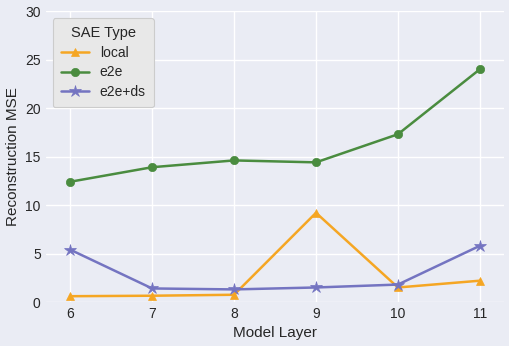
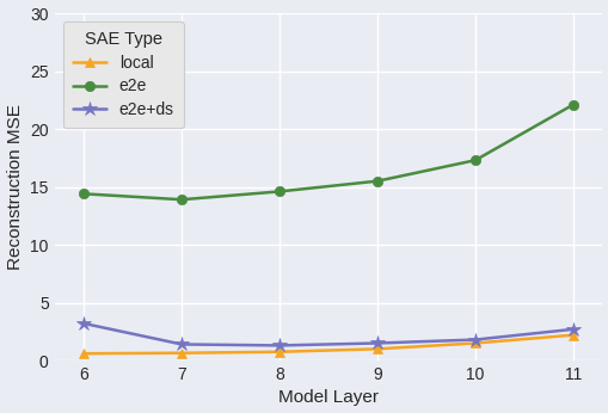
e2e/6: 12.4 -> 14.4
e2e+ds/6: 5.4 -> 3.2
local/9: 9.2 -> 1.0
e2e/9: 14.4 -> 15.5
e2e/11: 24.0 -> 22.1
e2e+ds/11: 5.8 -> 2.7
